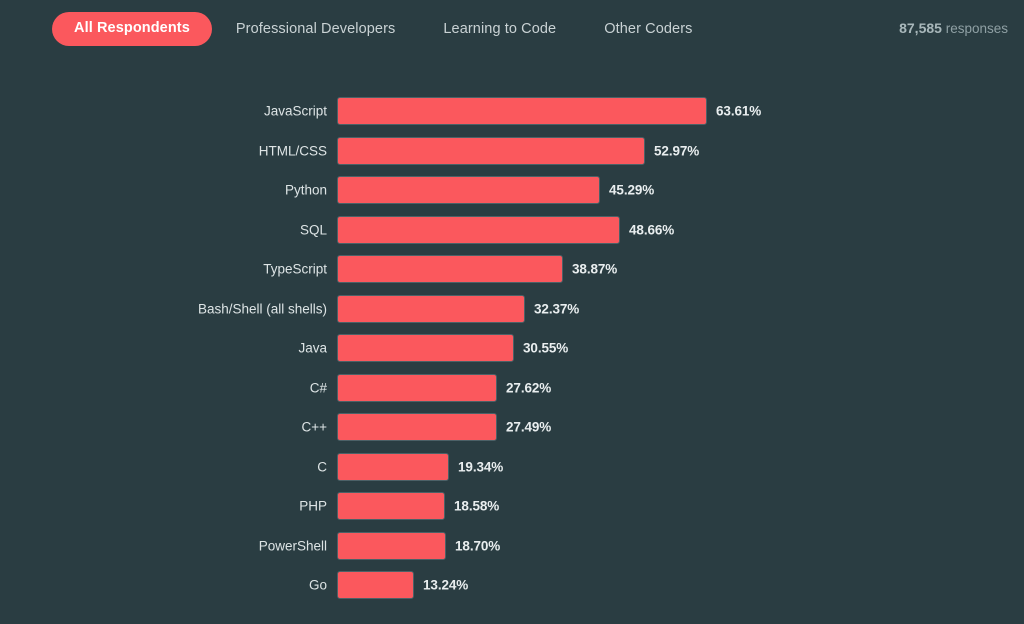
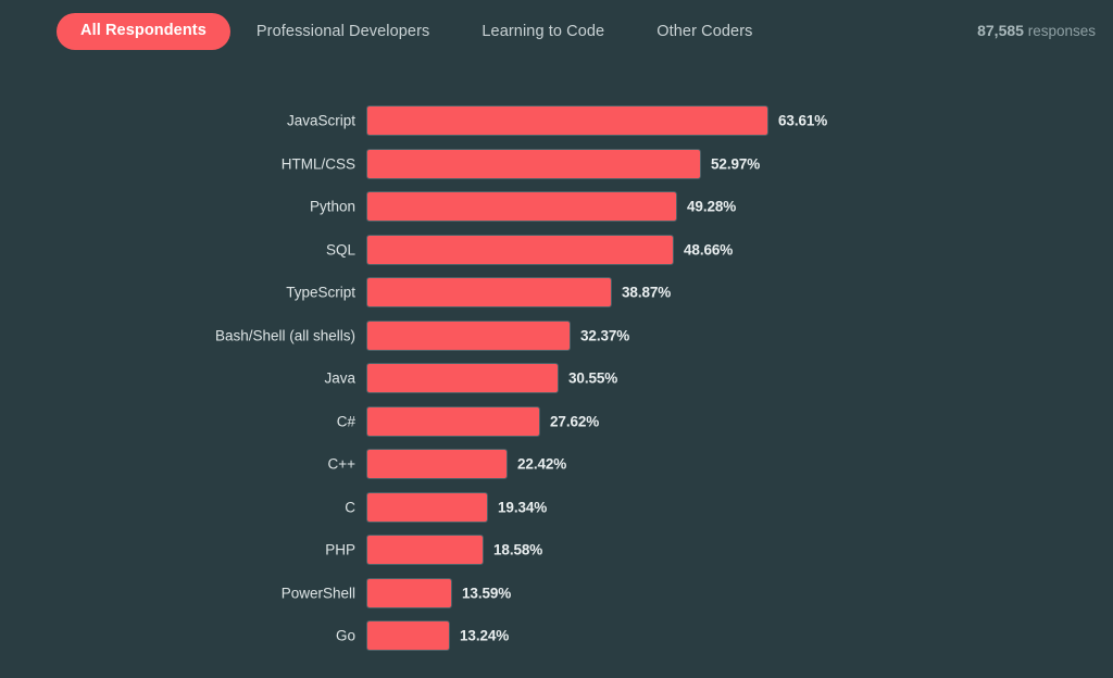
Python: 45.29% -> 49.28%
C++: 27.49% -> 22.42%
PowerShell: 18.70% -> 13.59%
